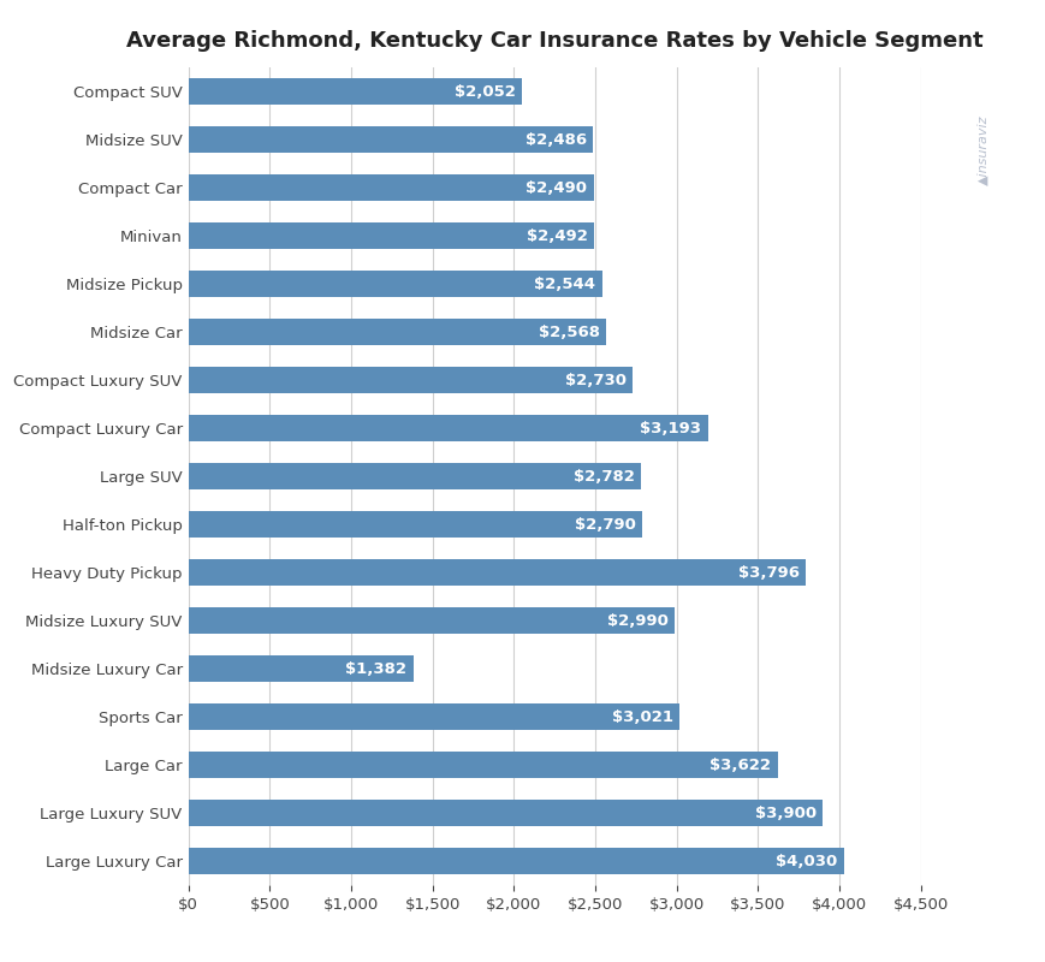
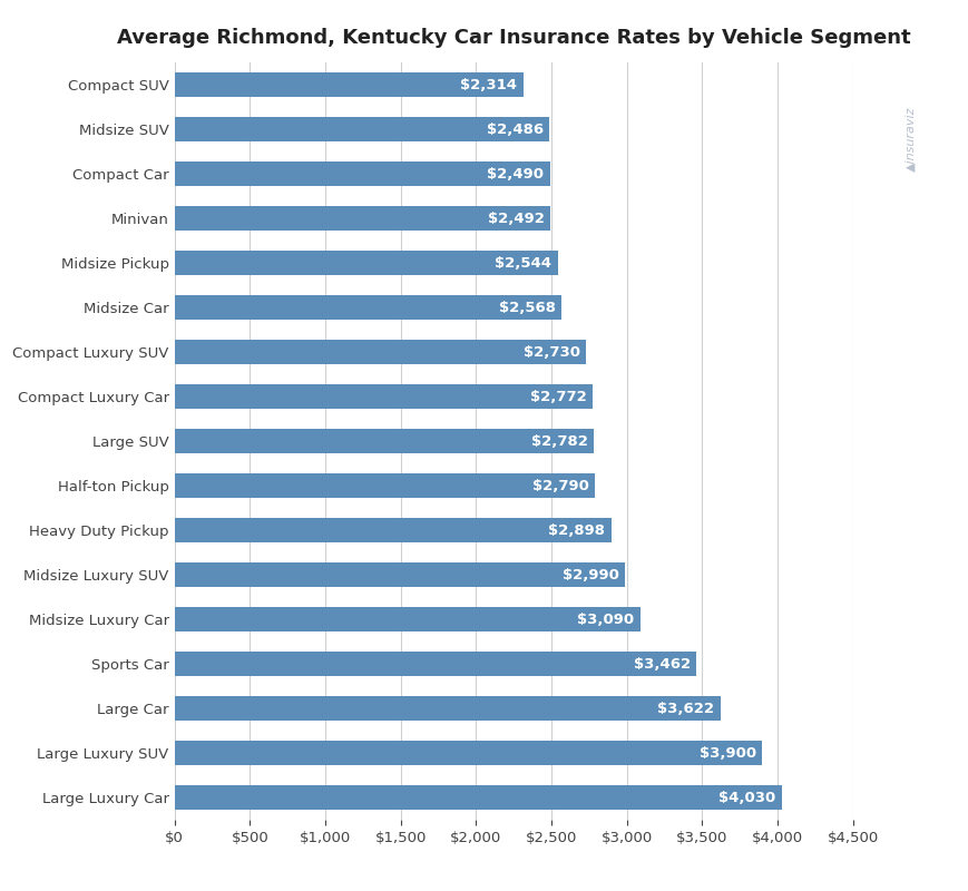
Compact SUV: $2,052 -> $2,314
Compact Luxury Car: $3,193 -> $2,772
Heavy Duty Pickup: $3,796 -> $2,898
Midsize Luxury Car: $1,382 -> $3,090
Sports Car: $3,021 -> $3,462
